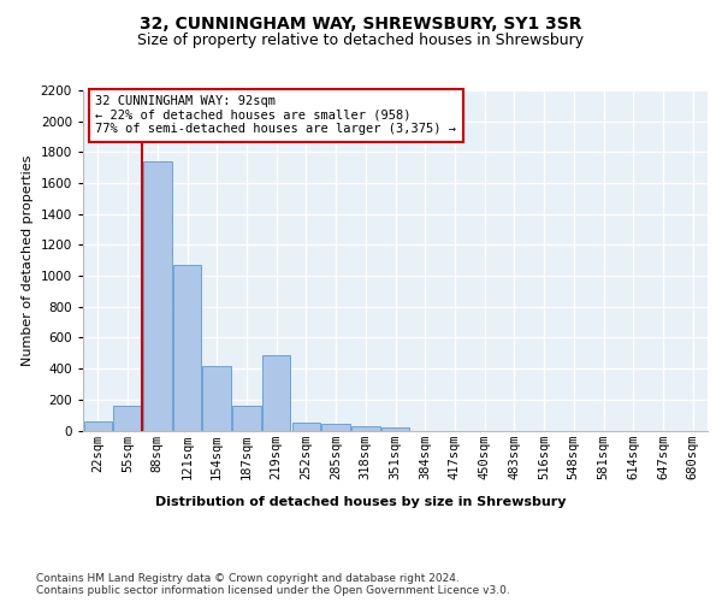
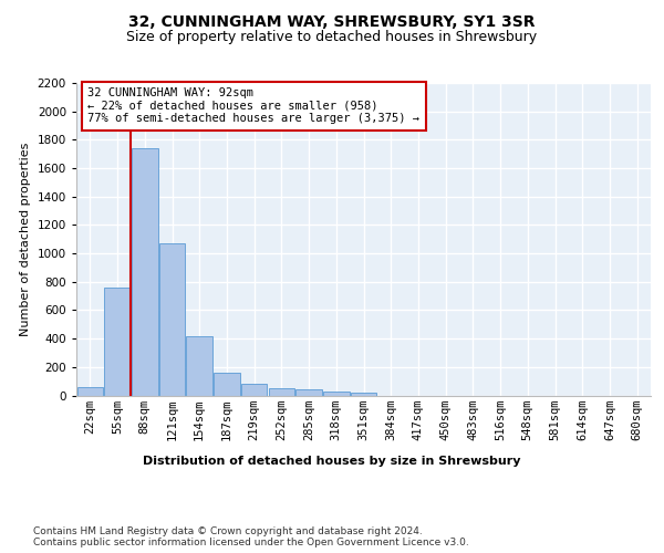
55sqm: 160 -> 760
219sqm: 490 -> 80
